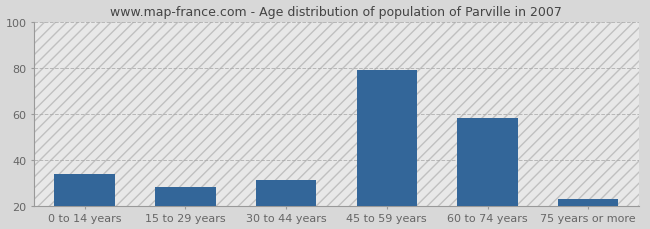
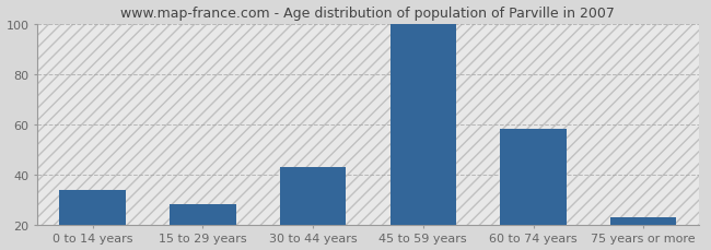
30 to 44 years: 31 -> 43
45 to 59 years: 79 -> 100
